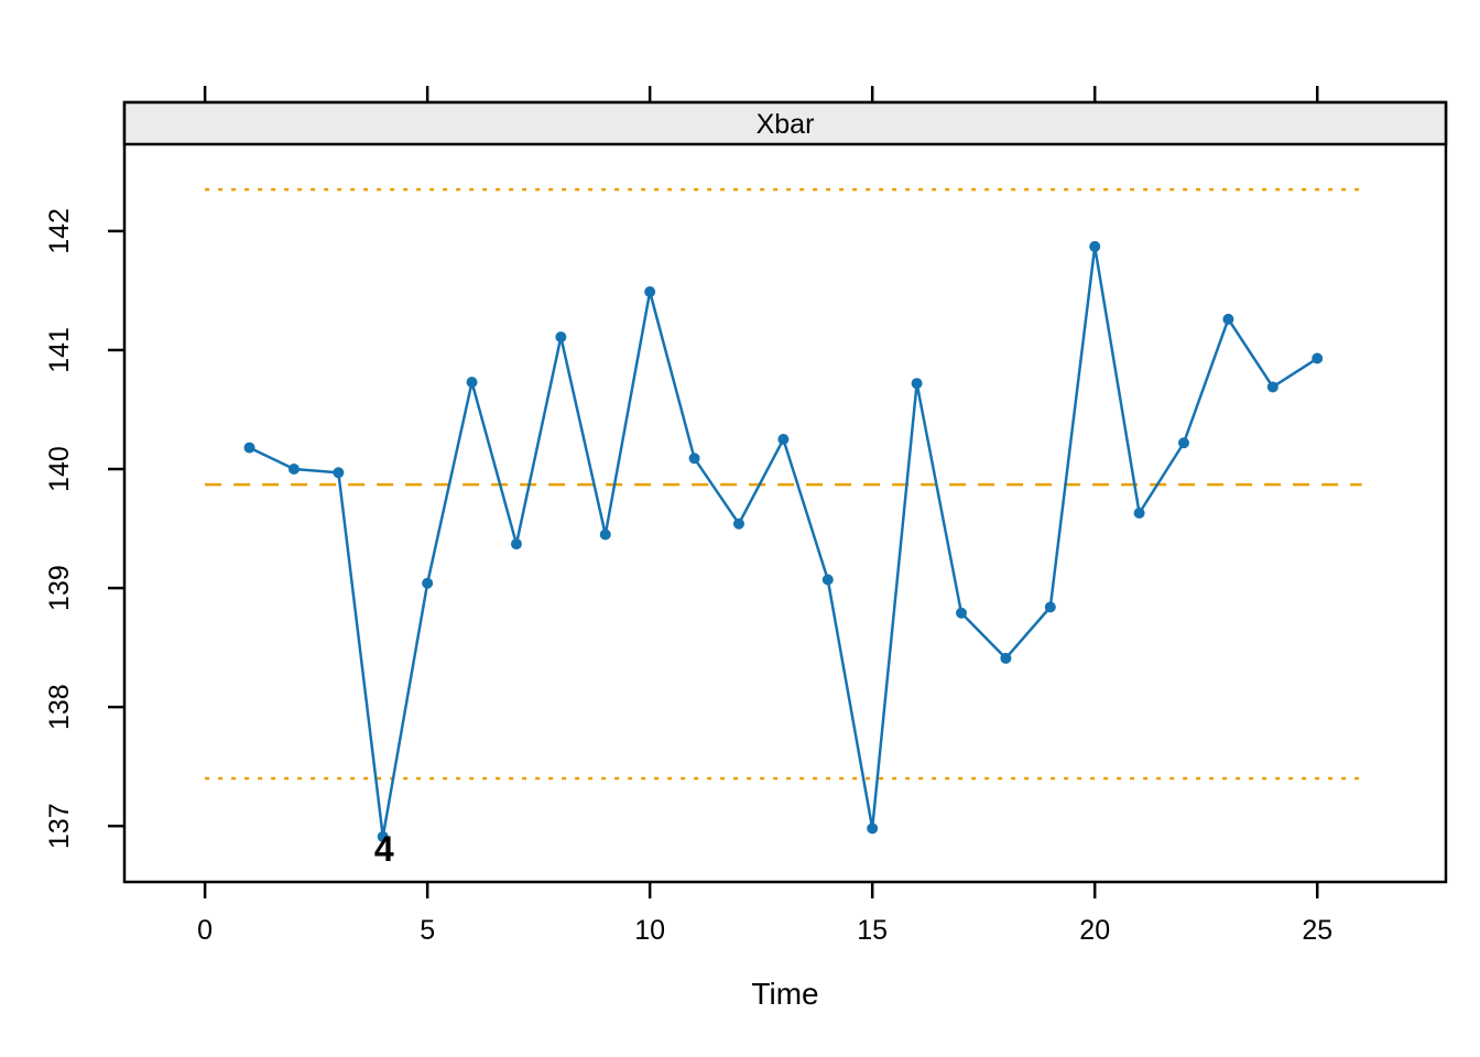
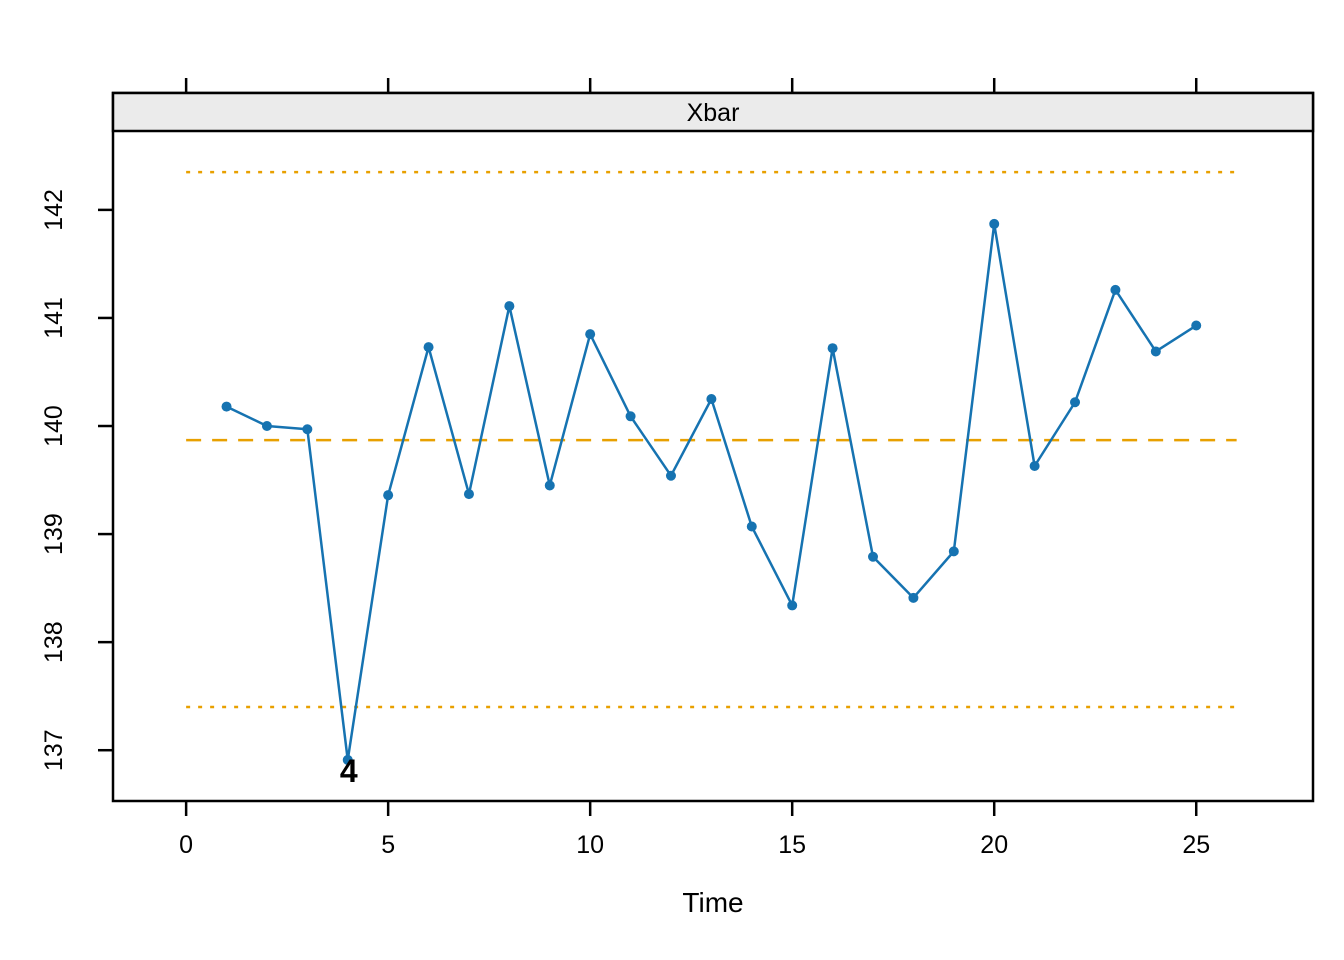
5: 139.04 -> 139.36
10: 141.49 -> 140.85
15: 136.98 -> 138.34
